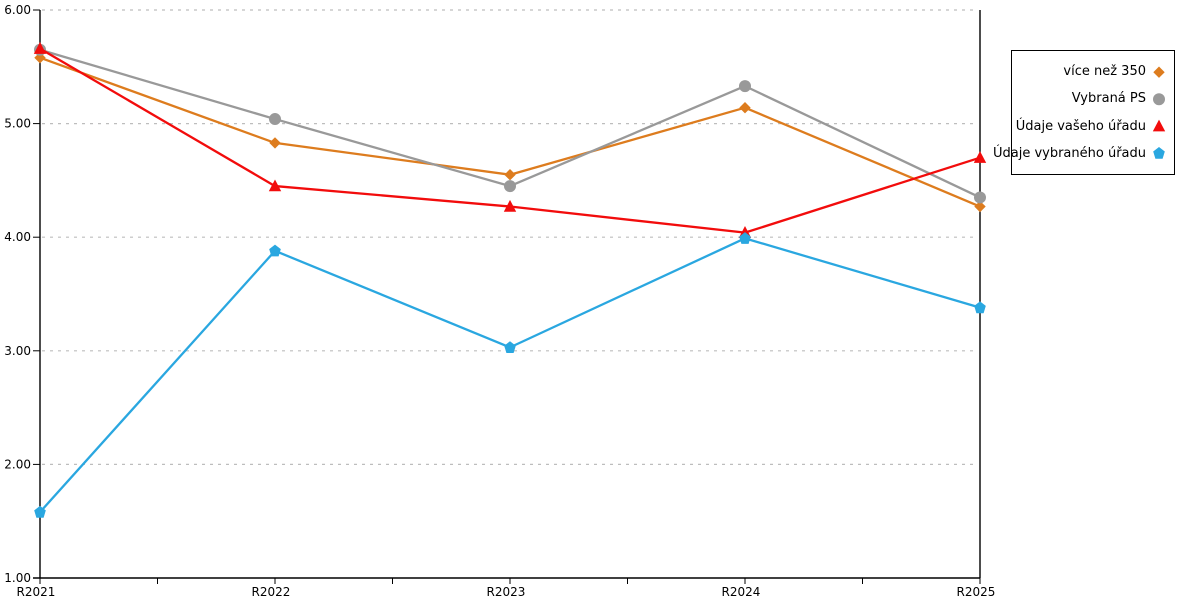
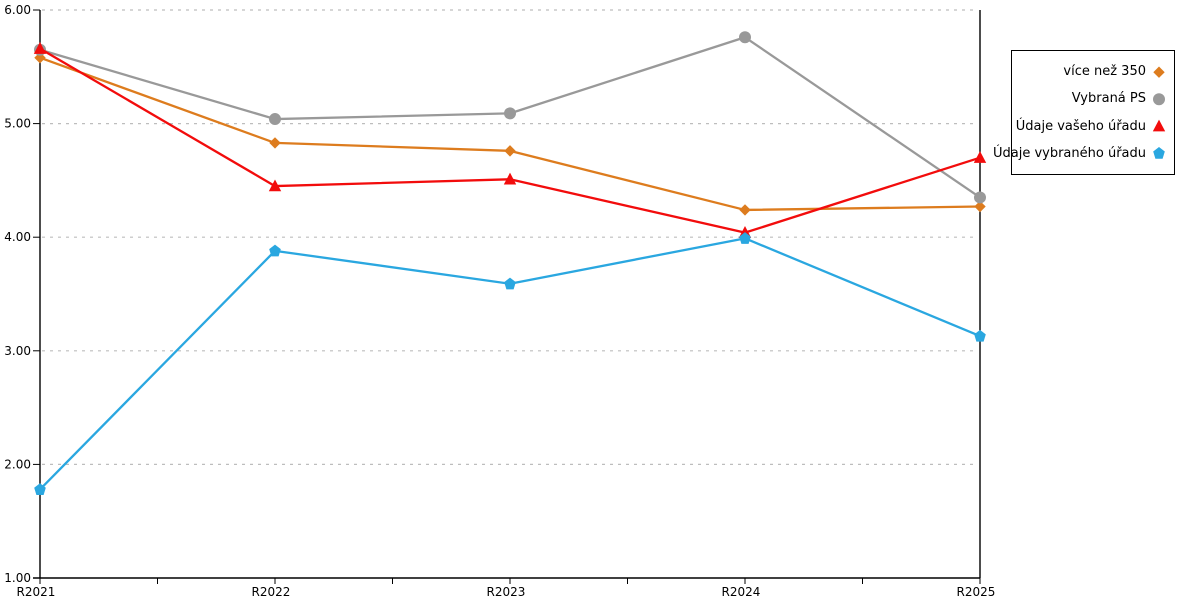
Údaje vybraného úřadu/R2021: 1.58 -> 1.78
více než 350/R2023: 4.55 -> 4.76
Vybraná PS/R2023: 4.45 -> 5.09
Údaje vašeho úřadu/R2023: 4.27 -> 4.51
Údaje vybraného úřadu/R2023: 3.03 -> 3.59
více než 350/R2024: 5.14 -> 4.24
Vybraná PS/R2024: 5.33 -> 5.76
Údaje vybraného úřadu/R2025: 3.38 -> 3.13
